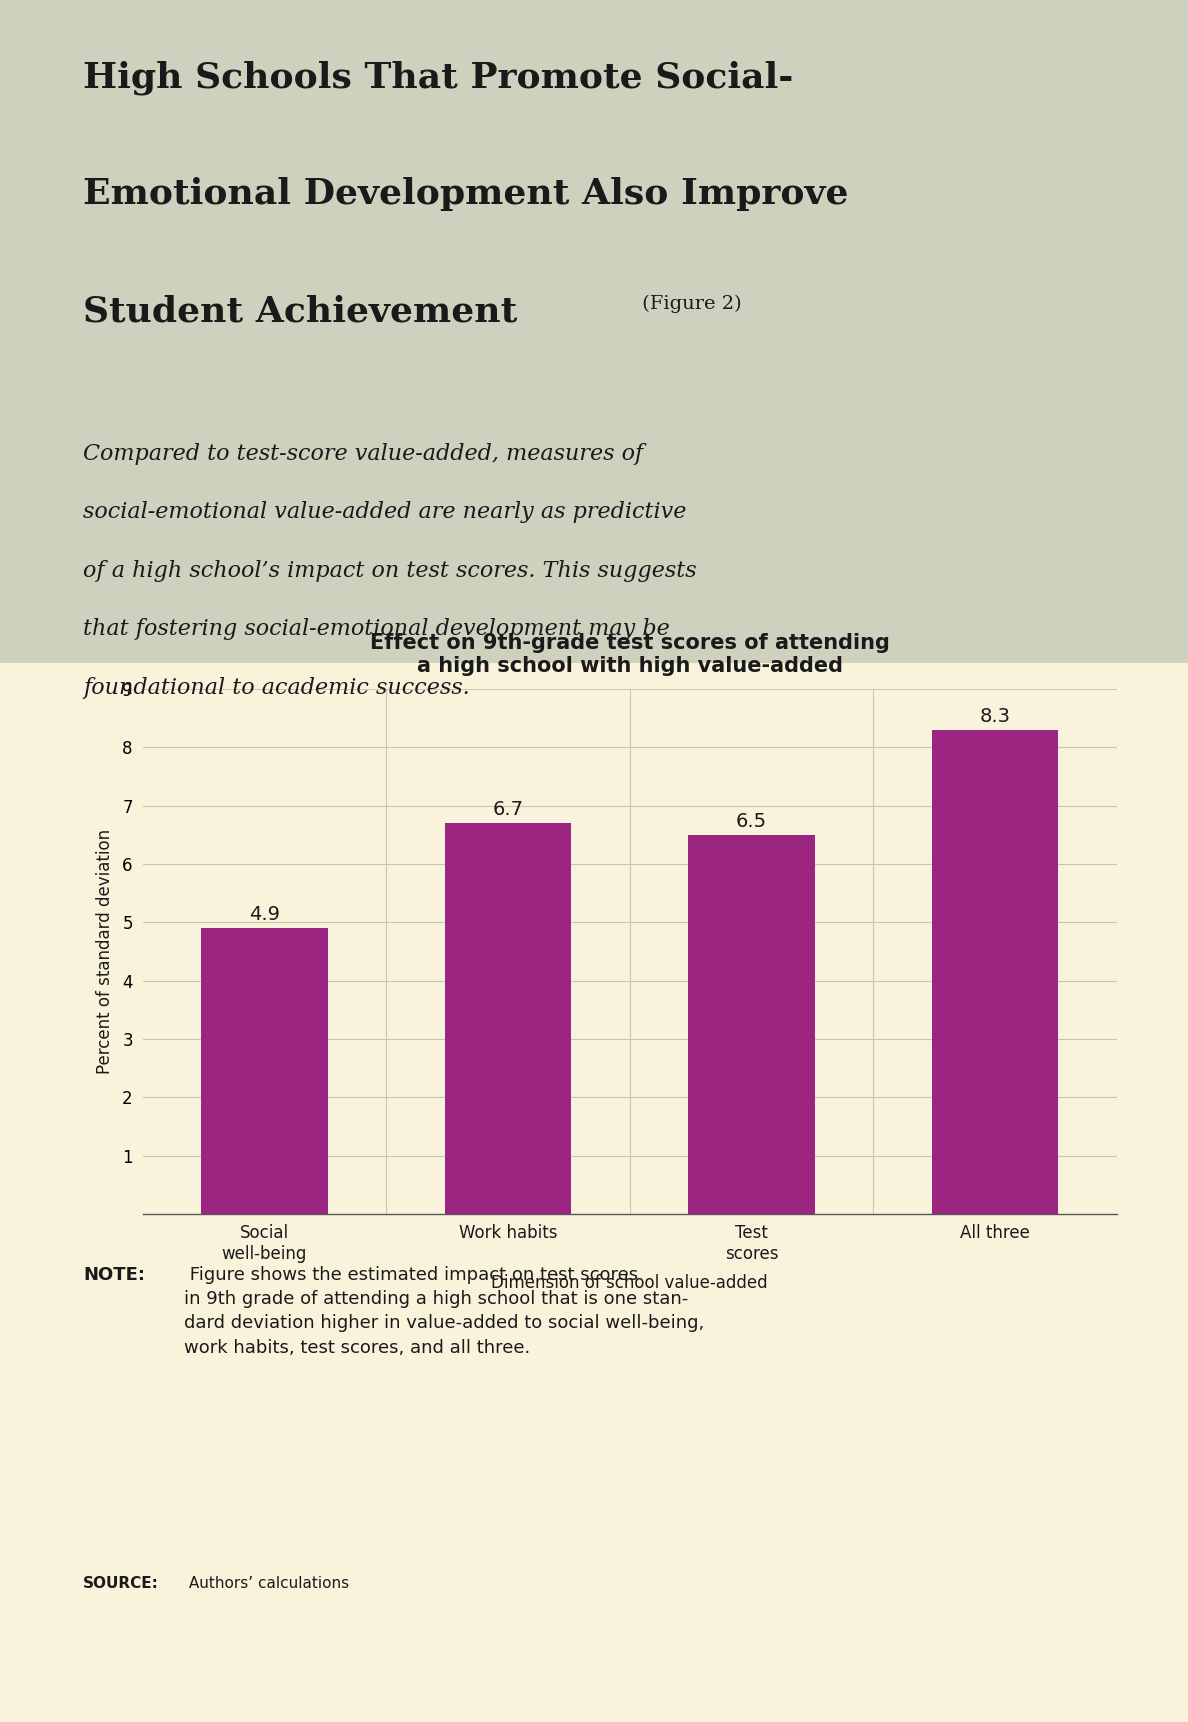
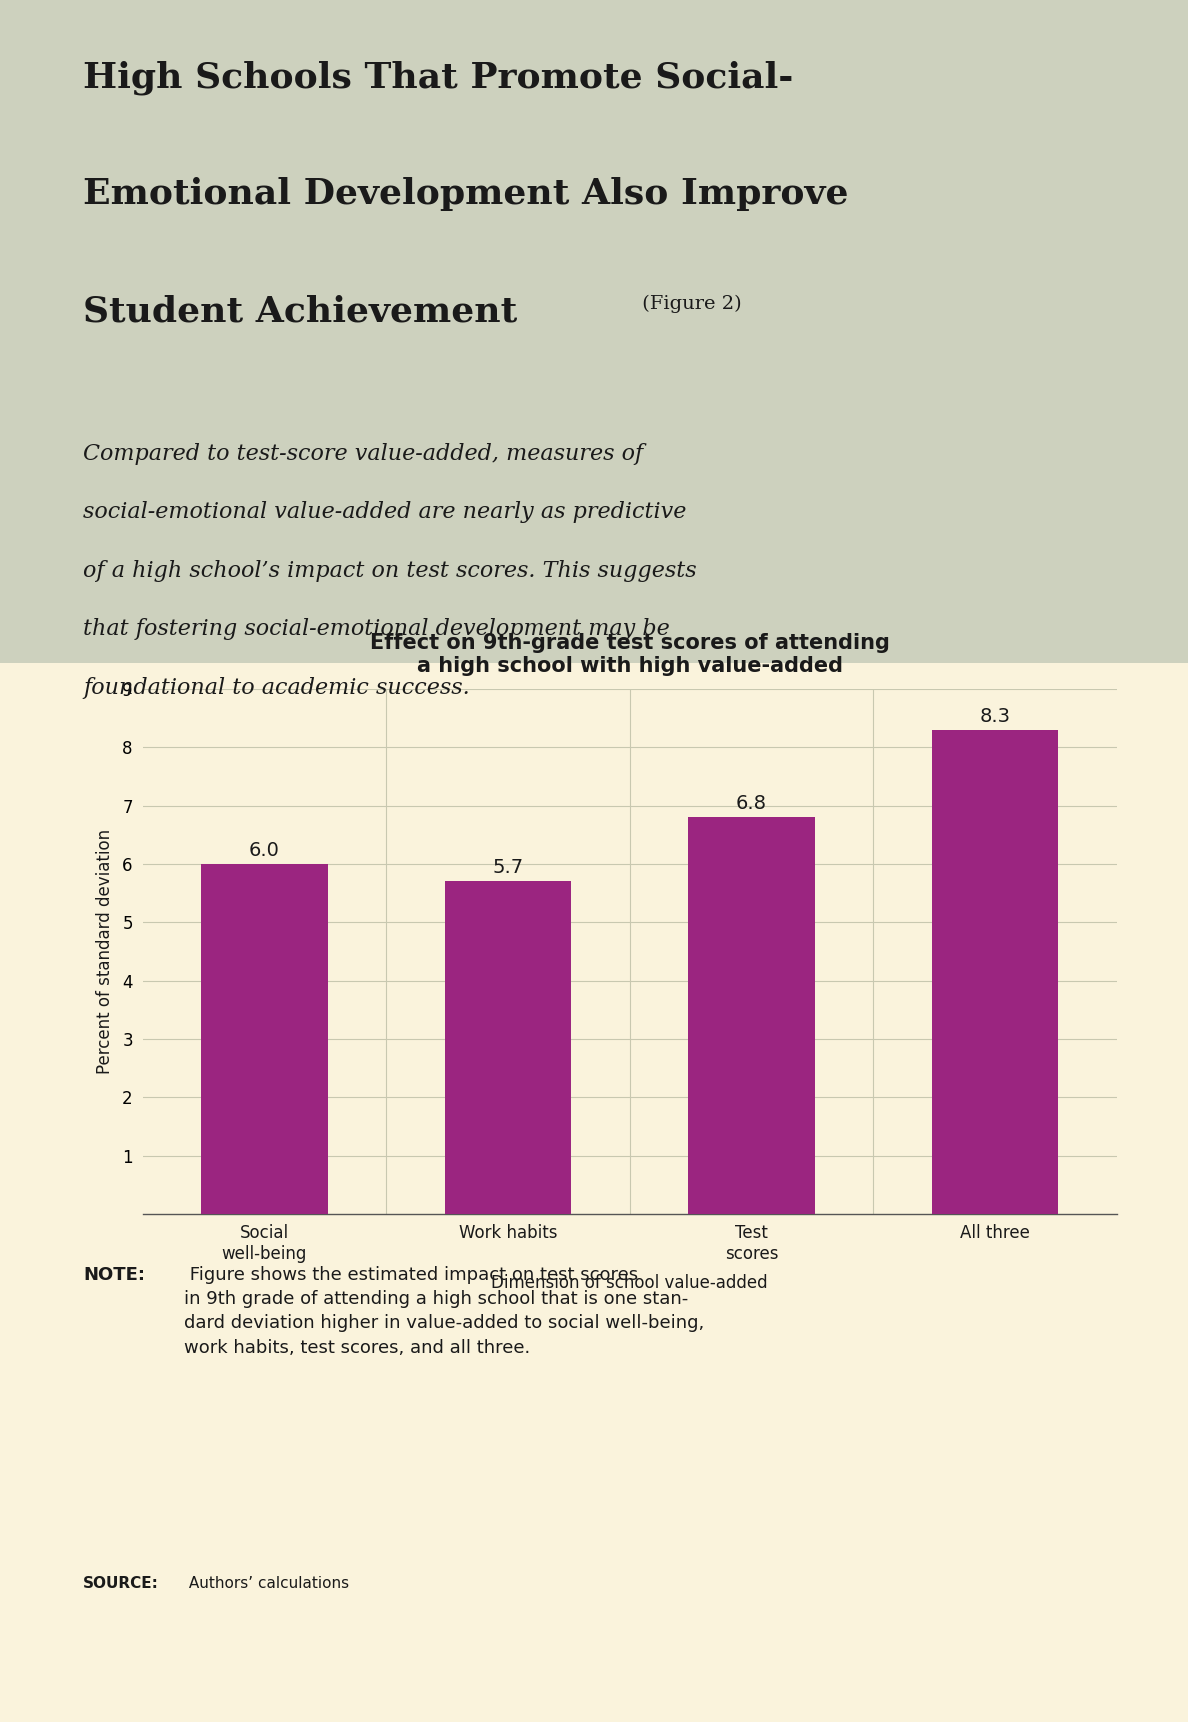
Social well-being: 4.9 -> 6.0
Work habits: 6.7 -> 5.7
Test scores: 6.5 -> 6.8
